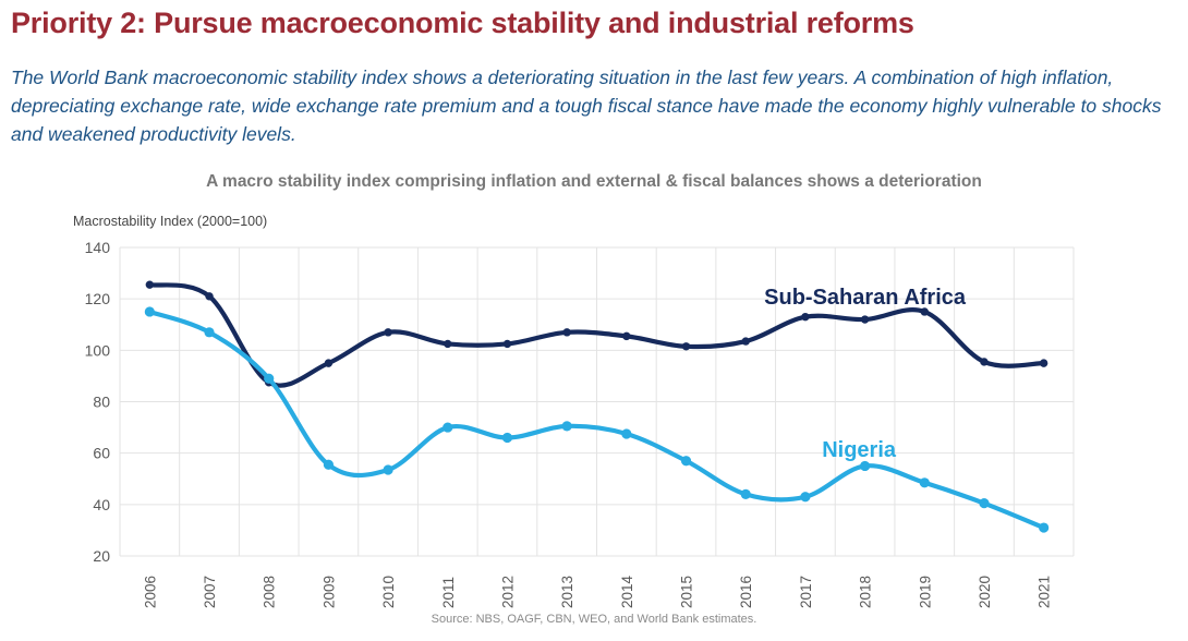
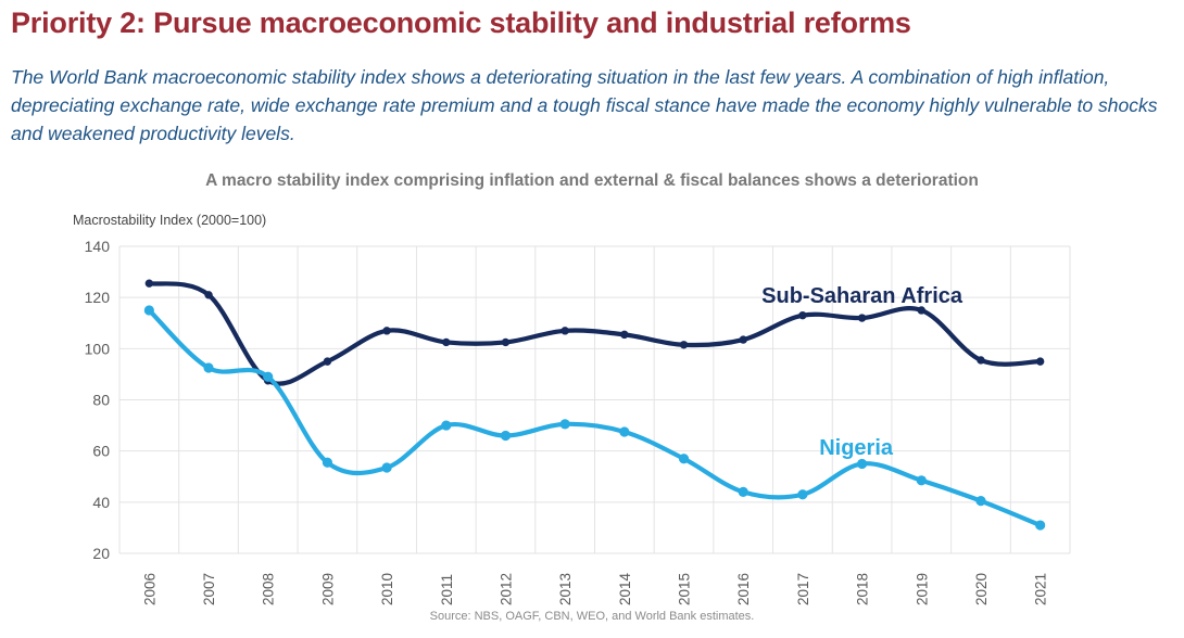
Nigeria/2007: 107 -> 92
